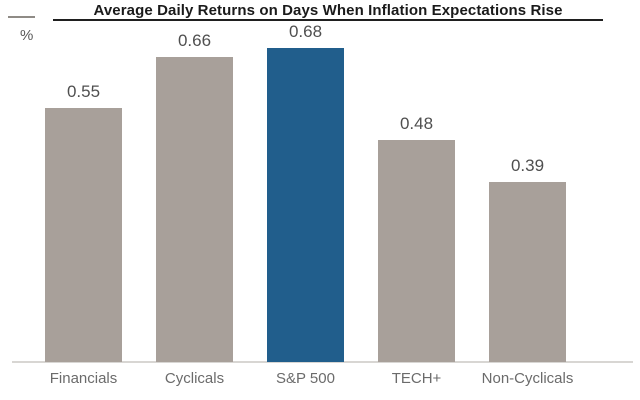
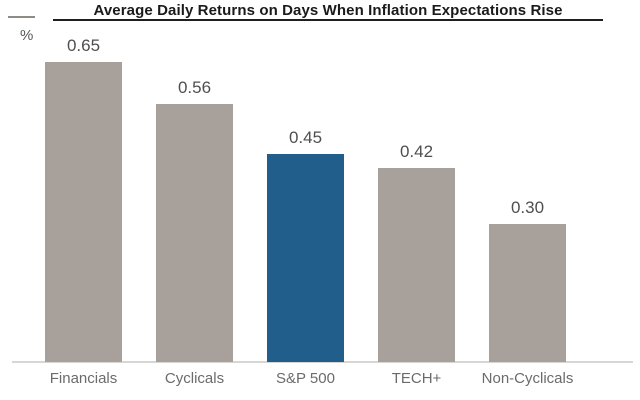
Financials: 0.55 -> 0.65
Cyclicals: 0.66 -> 0.56
S&P 500: 0.68 -> 0.45
TECH+: 0.48 -> 0.42
Non-Cyclicals: 0.39 -> 0.30
